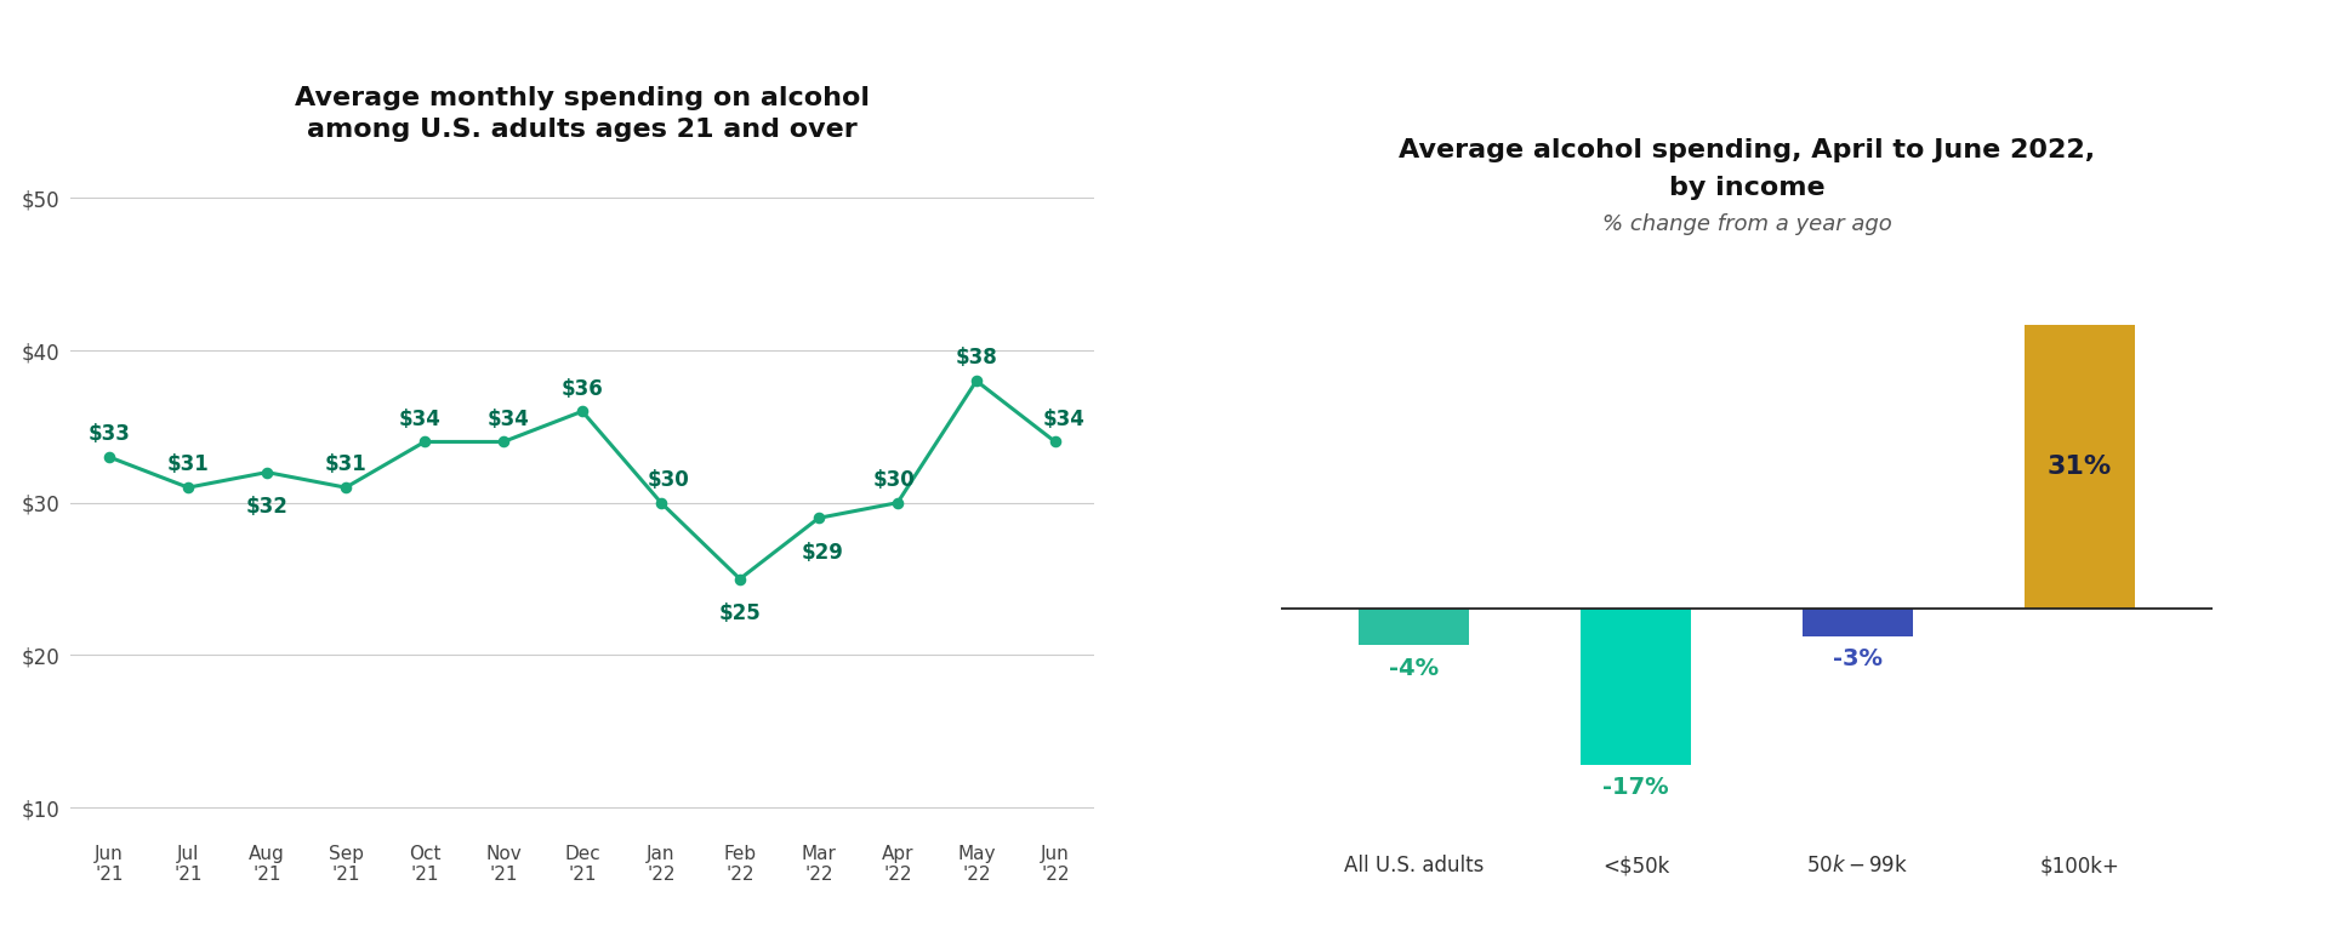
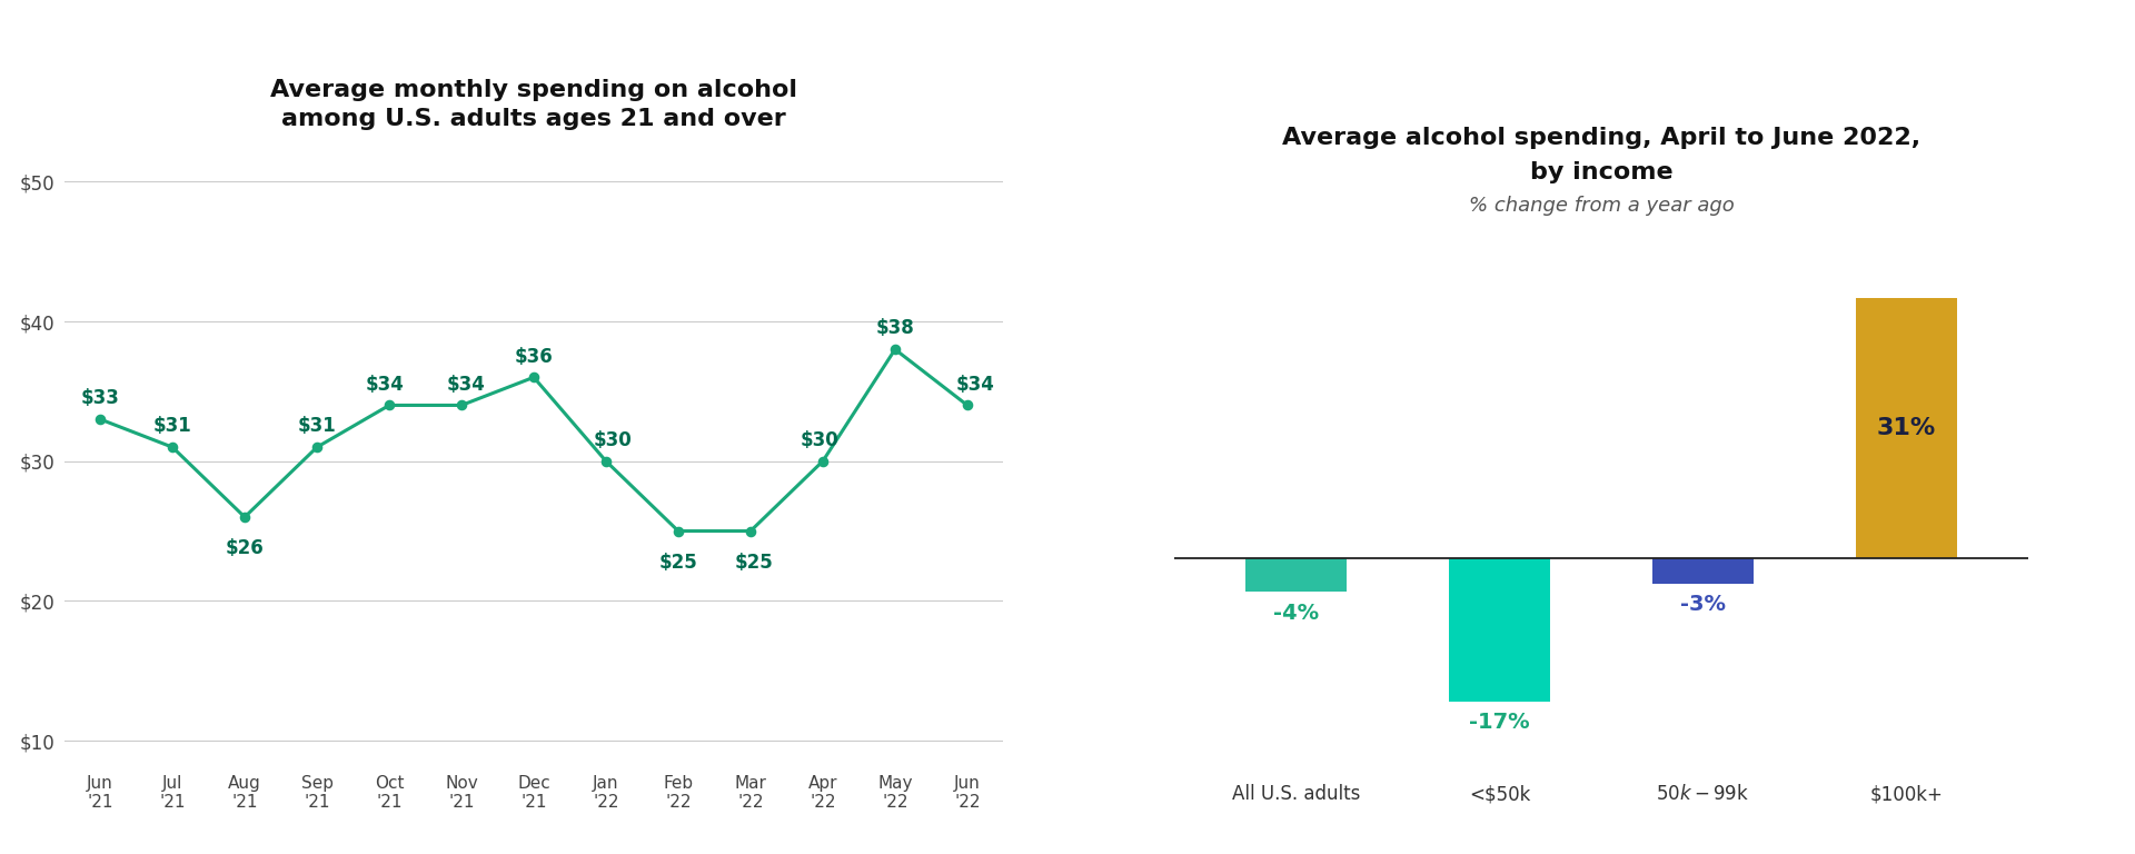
Aug '21: $32 -> $26
Mar '22: $29 -> $25
